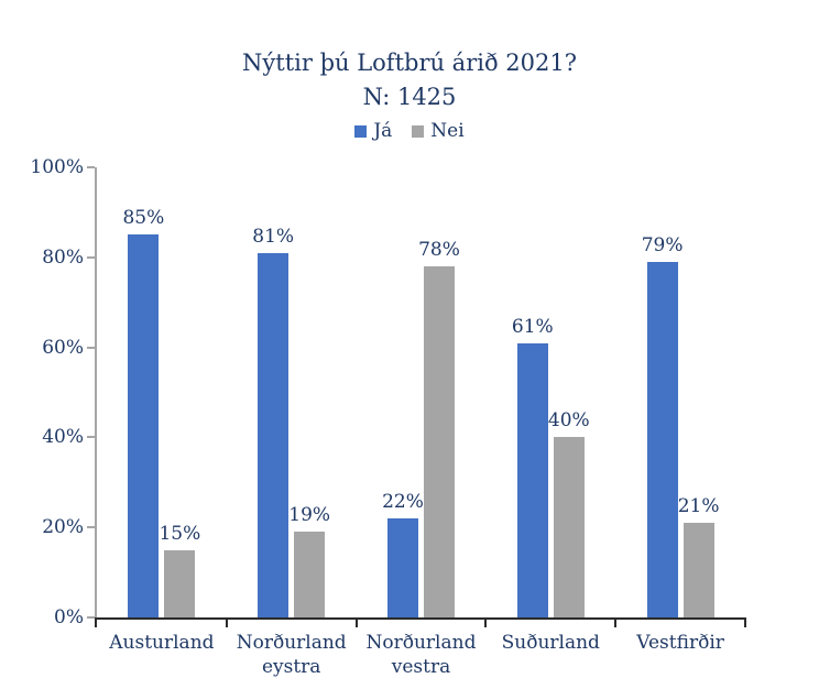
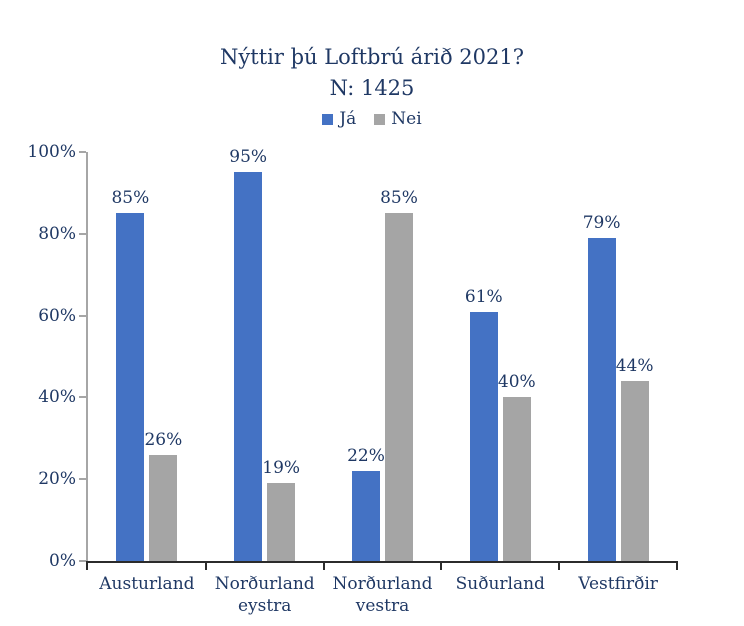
Nei/Austurland: 15% -> 26%
Já/Norðurland eystra: 81% -> 95%
Nei/Norðurland vestra: 78% -> 85%
Nei/Vestfirðir: 21% -> 44%
